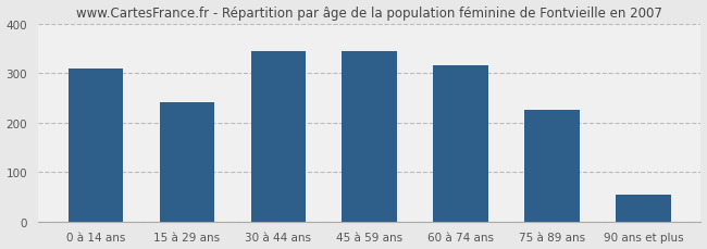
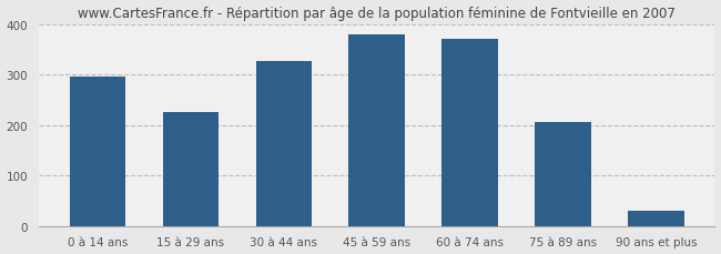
0 à 14 ans: 310 -> 295
15 à 29 ans: 240 -> 225
30 à 44 ans: 345 -> 327
45 à 59 ans: 345 -> 379
60 à 74 ans: 315 -> 370
75 à 89 ans: 225 -> 205
90 ans et plus: 55 -> 30
